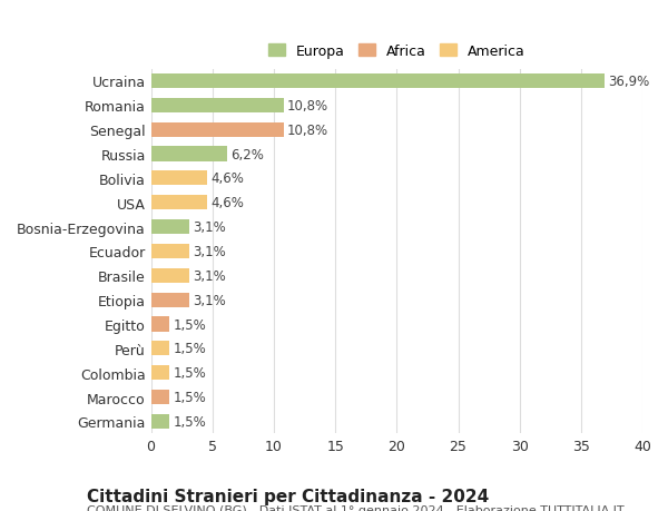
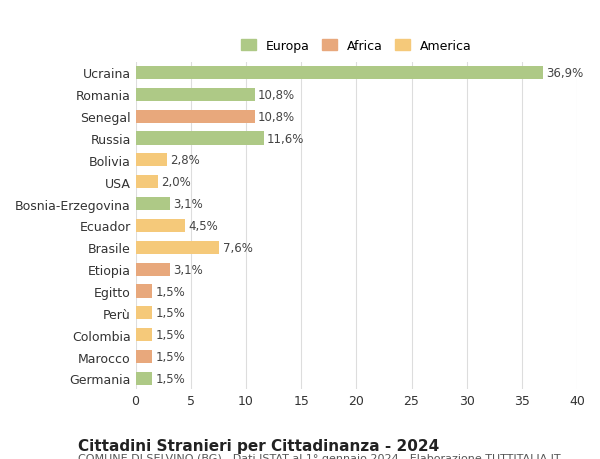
Russia: 6,2% -> 11,6%
Bolivia: 4,6% -> 2,8%
USA: 4,6% -> 2,0%
Ecuador: 3,1% -> 4,5%
Brasile: 3,1% -> 7,6%
